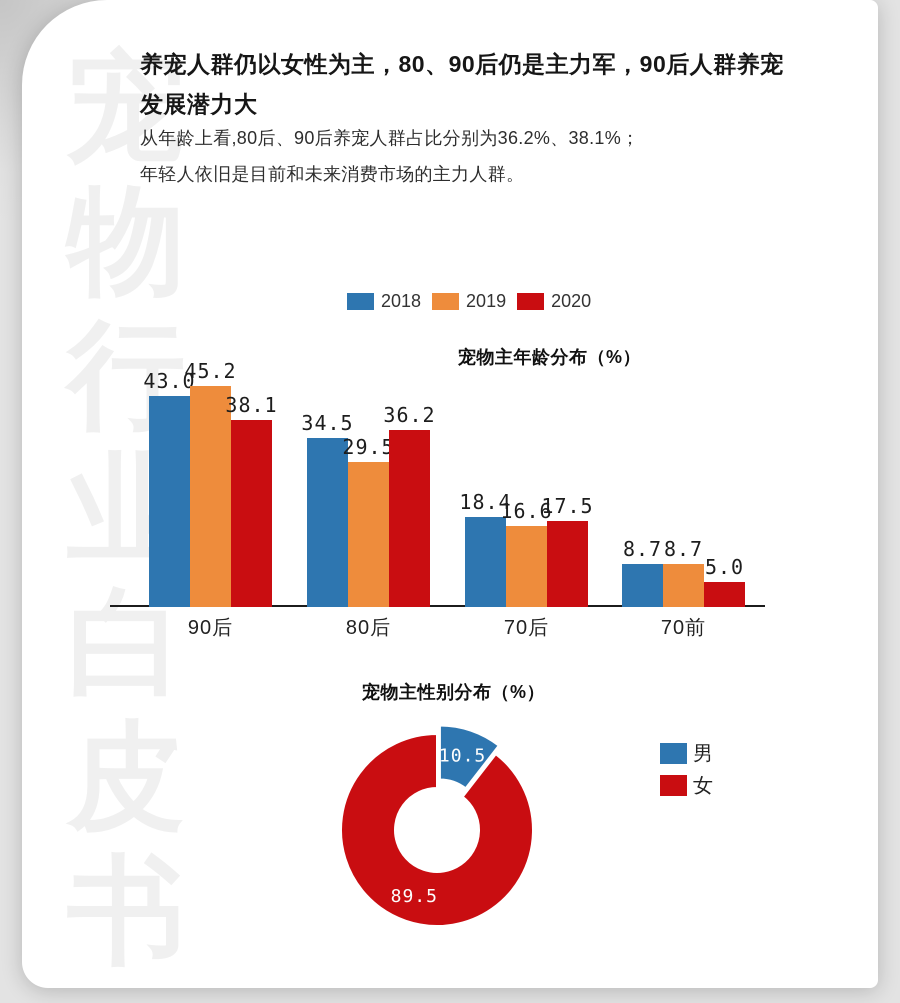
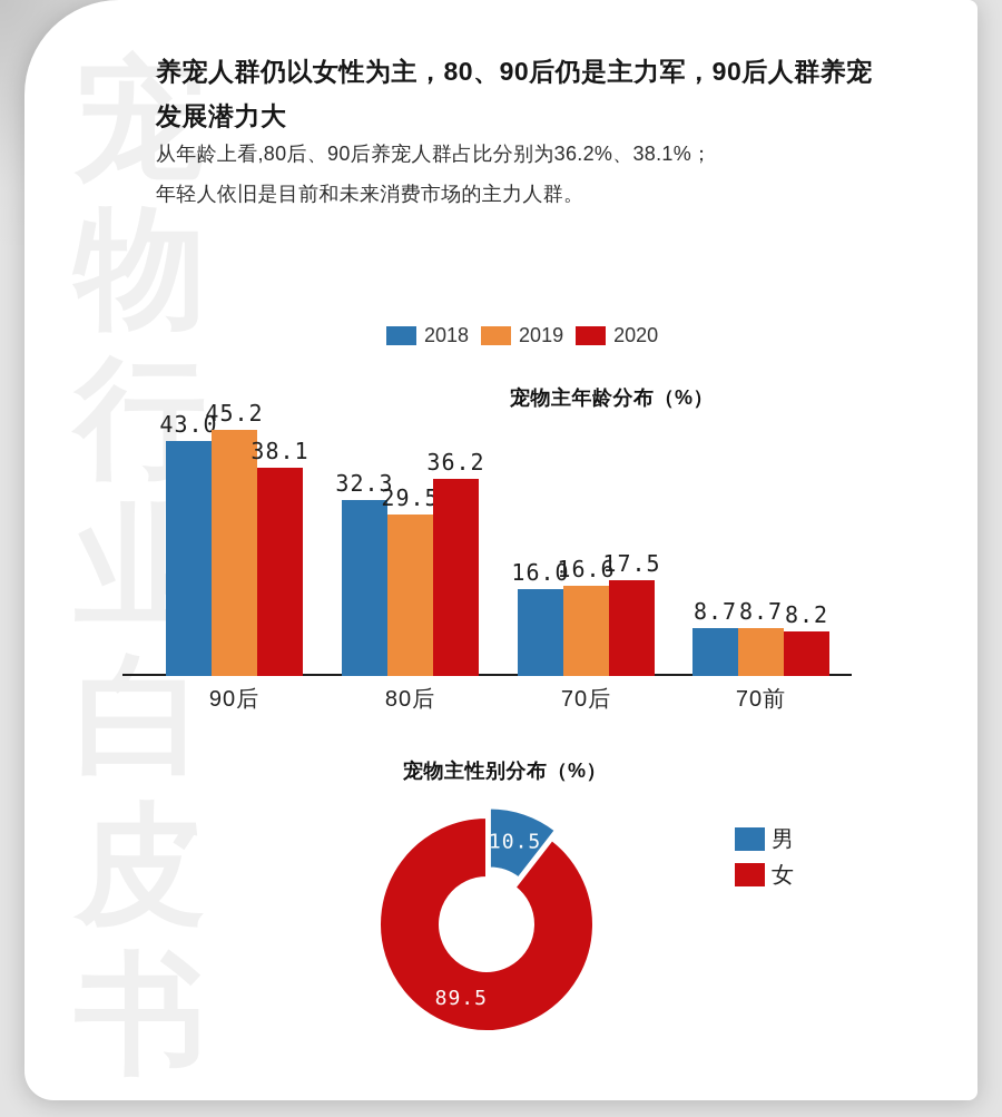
宠物主年龄分布（%）/2018/80后: 34.5 -> 32.3
宠物主年龄分布（%）/2018/70后: 18.4 -> 16.0
宠物主年龄分布（%）/2020/70前: 5.0 -> 8.2
